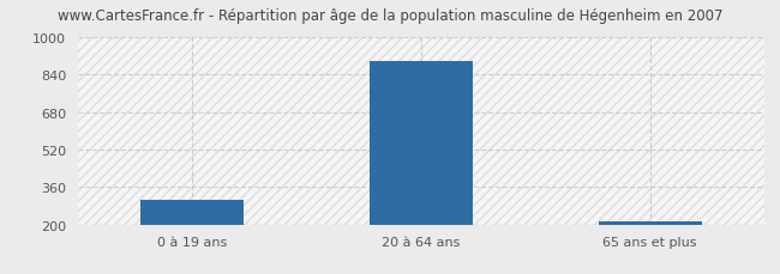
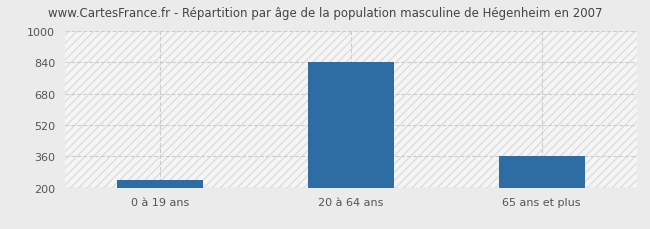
0 à 19 ans: 300 -> 240
20 à 64 ans: 900 -> 840
65 ans et plus: 220 -> 360
